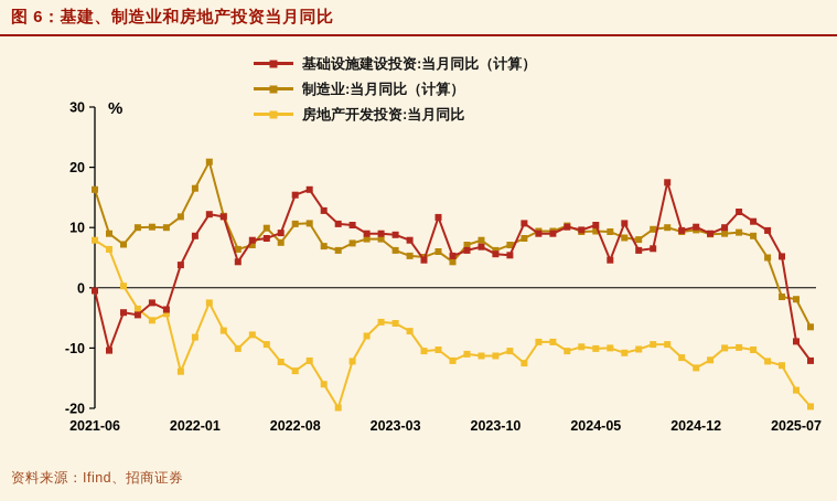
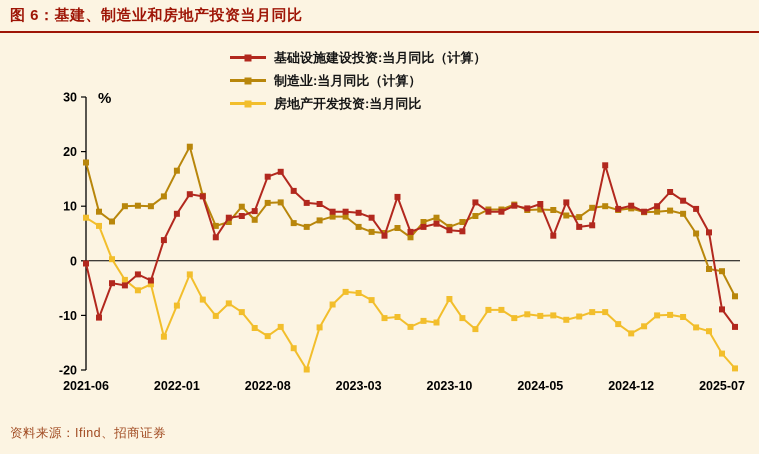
制造业:当月同比（计算）/2021-06: 16 -> 18
房地产开发投资:当月同比/2023-10: -11 -> -7
